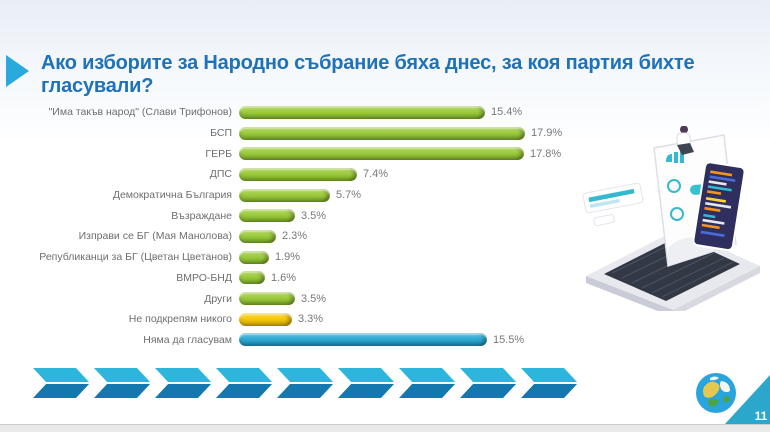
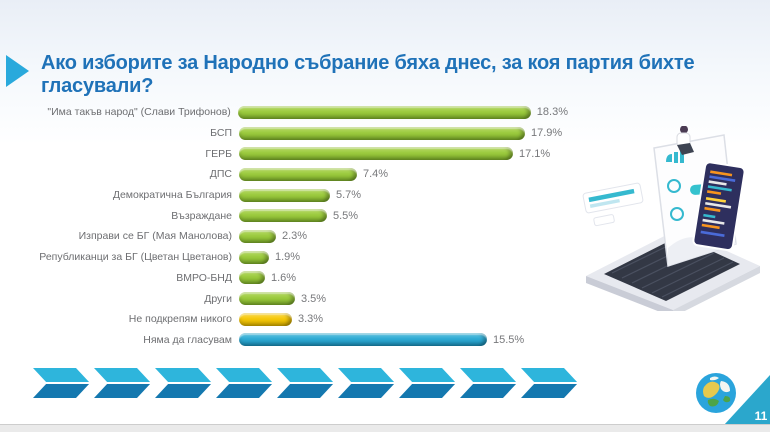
"Има такъв народ" (Слави Трифонов): 15.4% -> 18.3%
ГЕРБ: 17.8% -> 17.1%
Възраждане: 3.5% -> 5.5%
